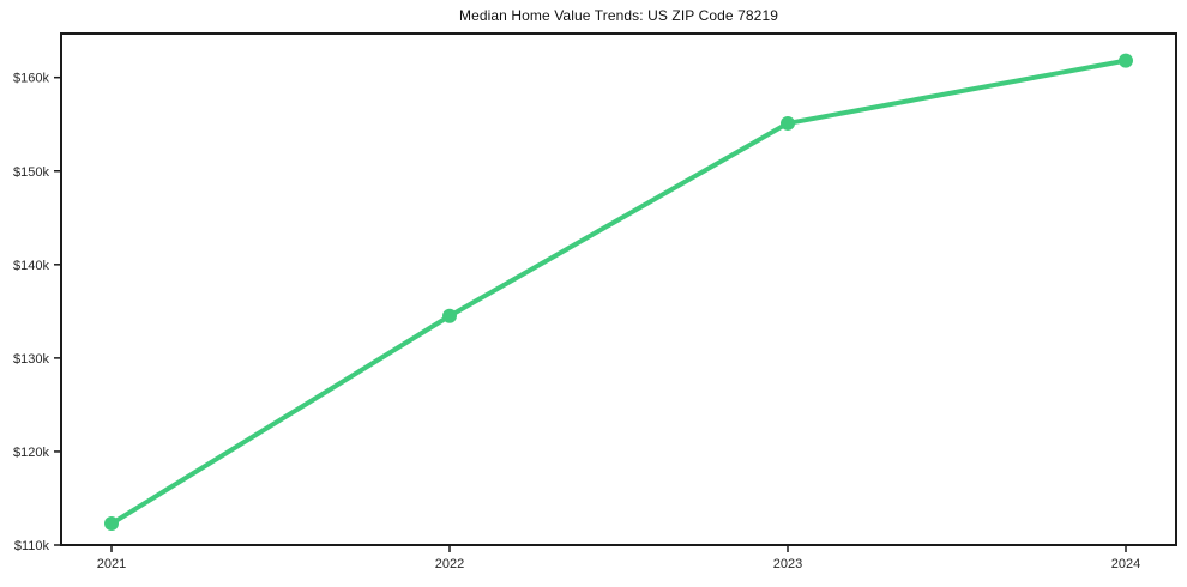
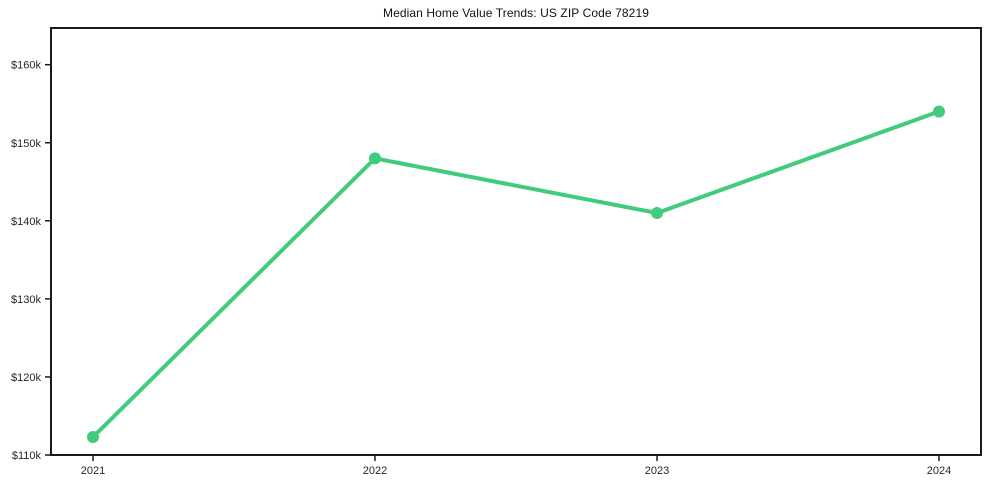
2022: $134k -> $148k
2023: $155k -> $141k
2024: $162k -> $154k
